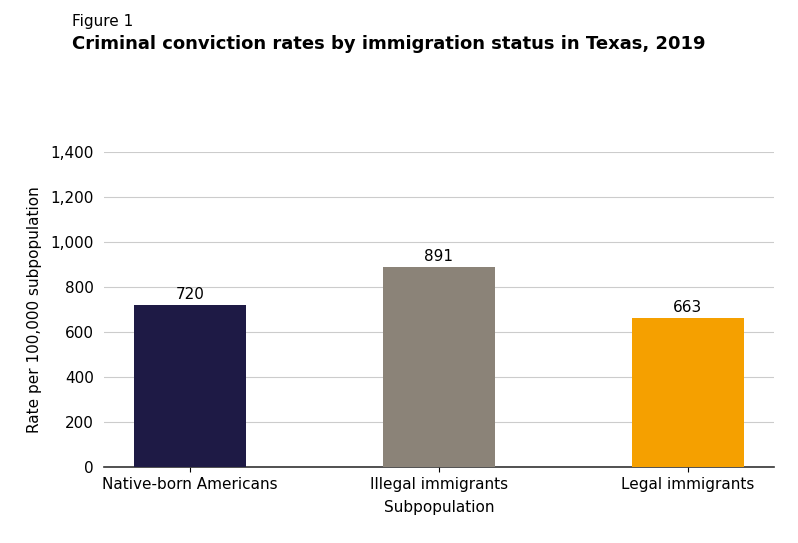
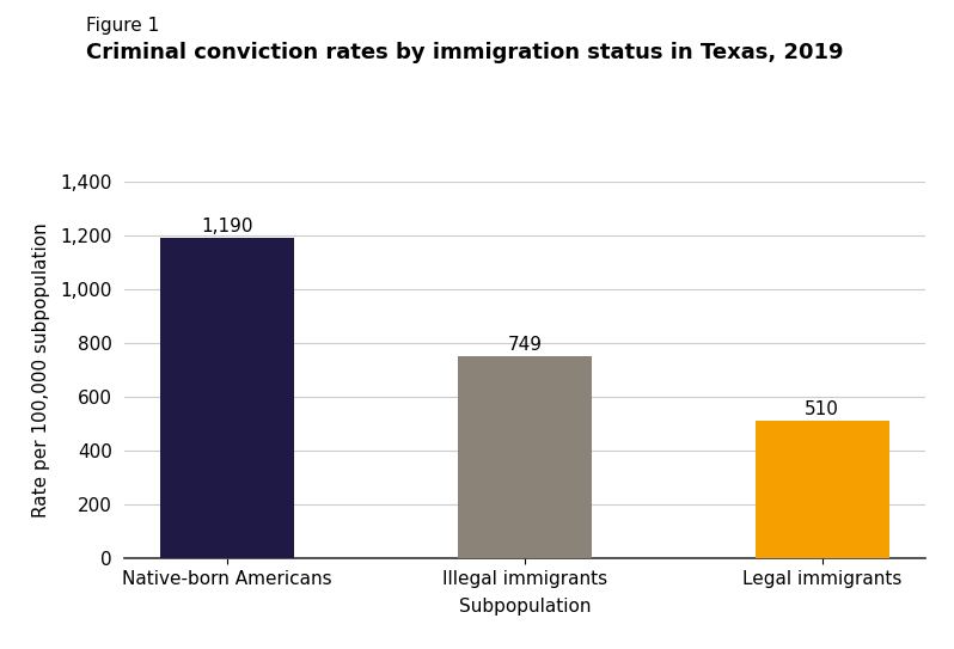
Native-born Americans: 720 -> 1,190
Illegal immigrants: 891 -> 749
Legal immigrants: 663 -> 510
